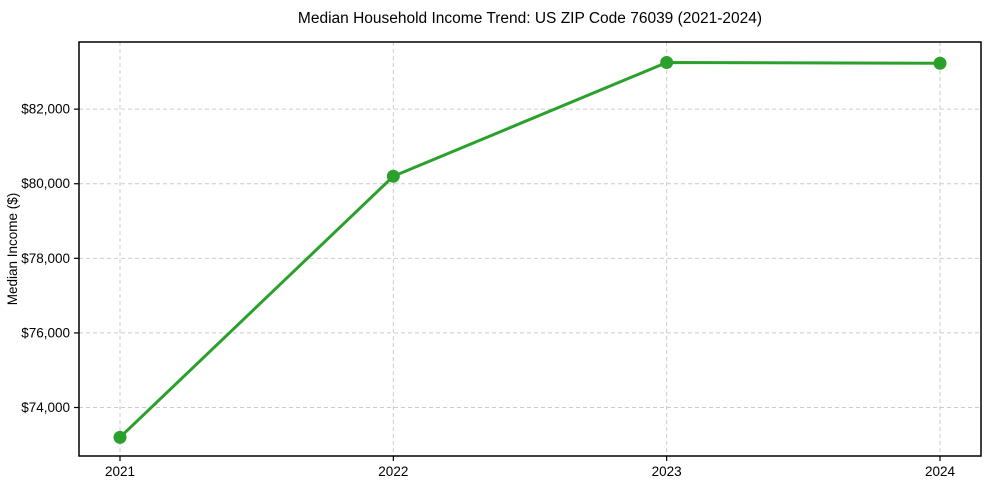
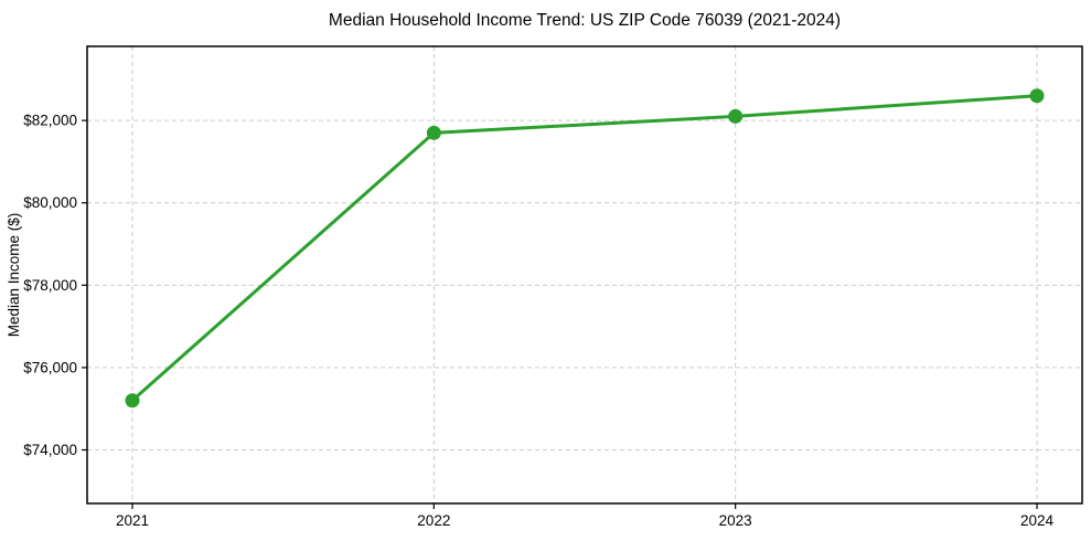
2021: $73200 -> $75200
2022: $80200 -> $81700
2023: $83200 -> $82100
2024: $83200 -> $82600
